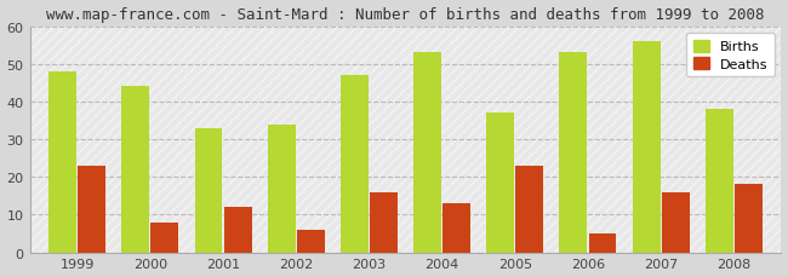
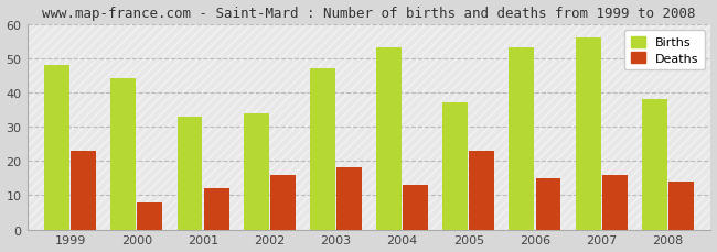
Deaths/2002: 6 -> 16
Deaths/2003: 16 -> 18
Deaths/2006: 5 -> 15
Deaths/2008: 18 -> 14
